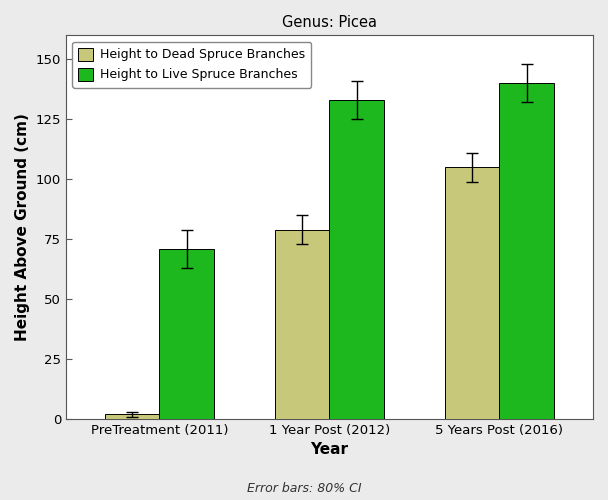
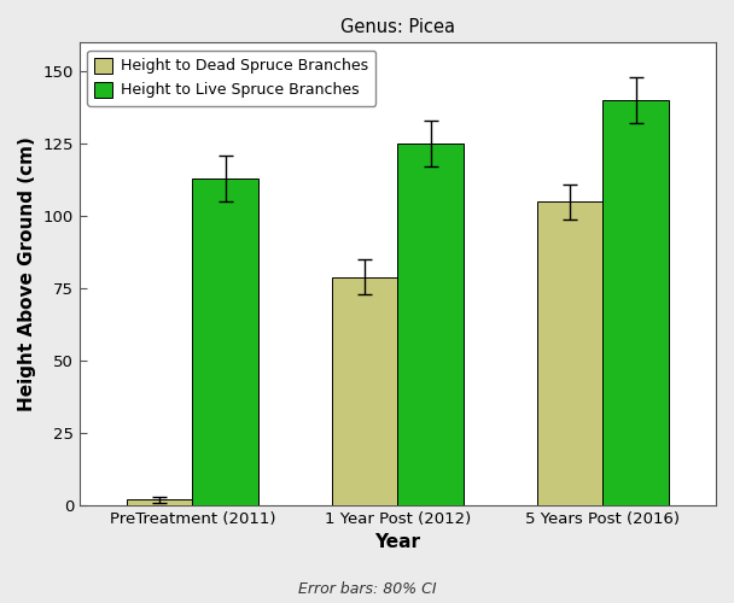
Height to Live Spruce Branches/PreTreatment (2011): 71 -> 113
Height to Live Spruce Branches/1 Year Post (2012): 133 -> 125
